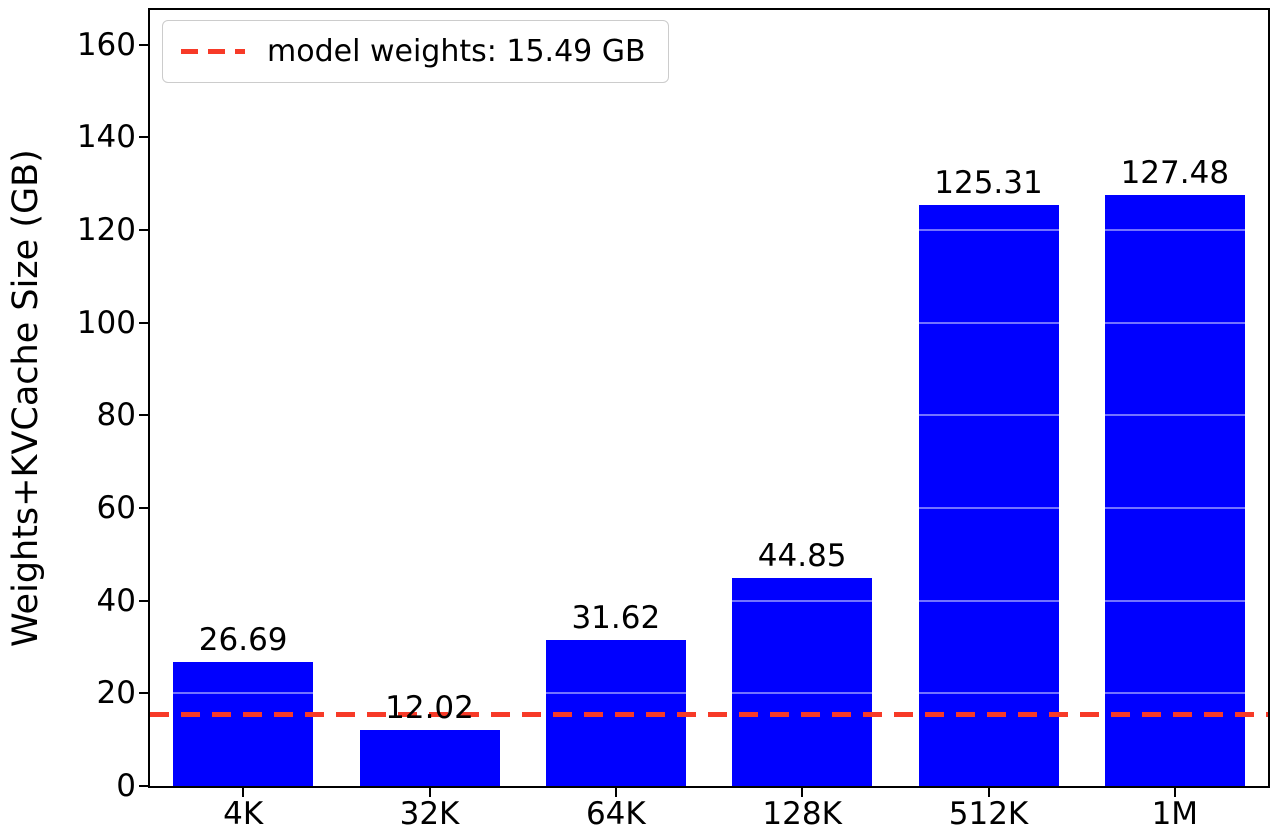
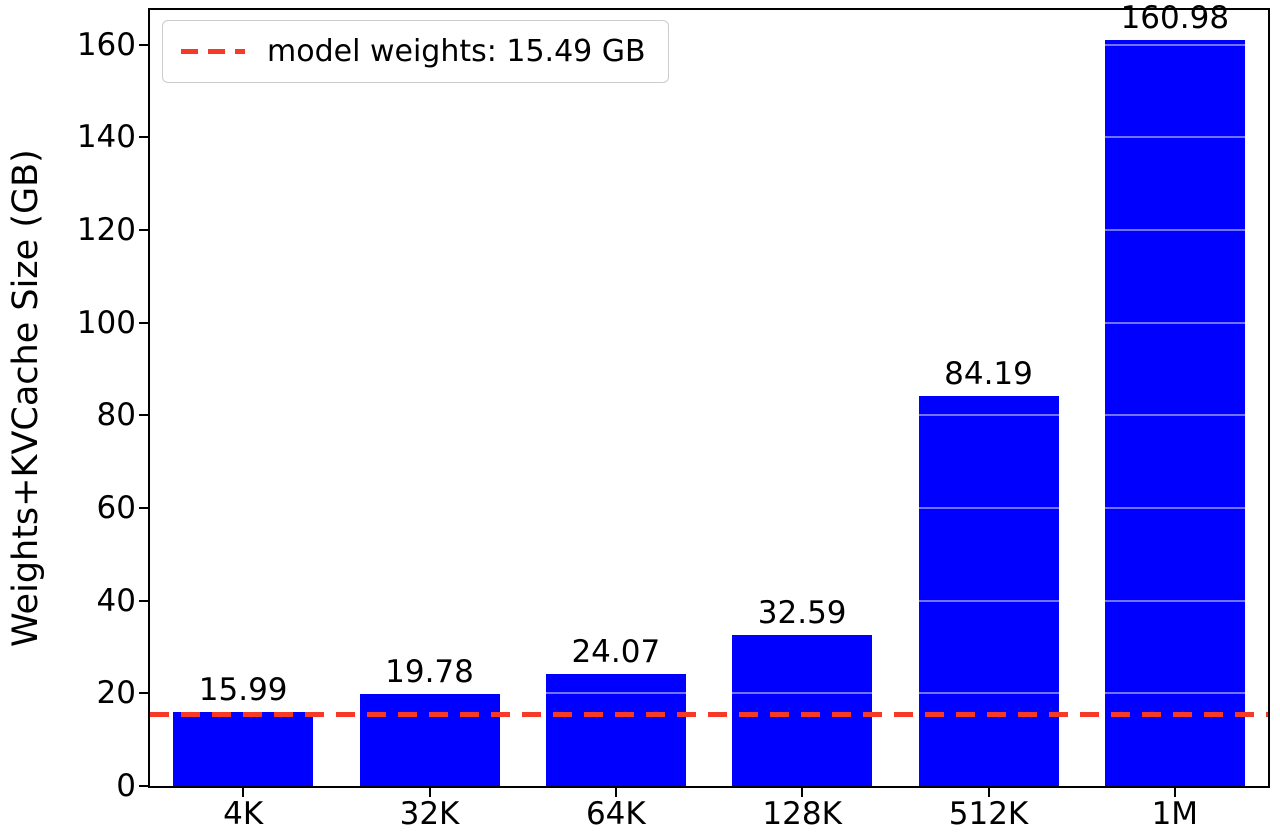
4K: 26.69 -> 15.99
32K: 12.02 -> 19.78
64K: 31.62 -> 24.07
128K: 44.85 -> 32.59
512K: 125.31 -> 84.19
1M: 127.48 -> 160.98
